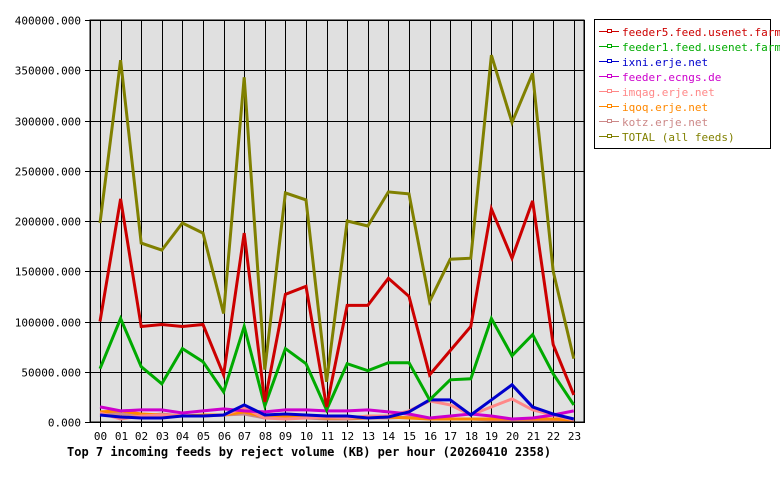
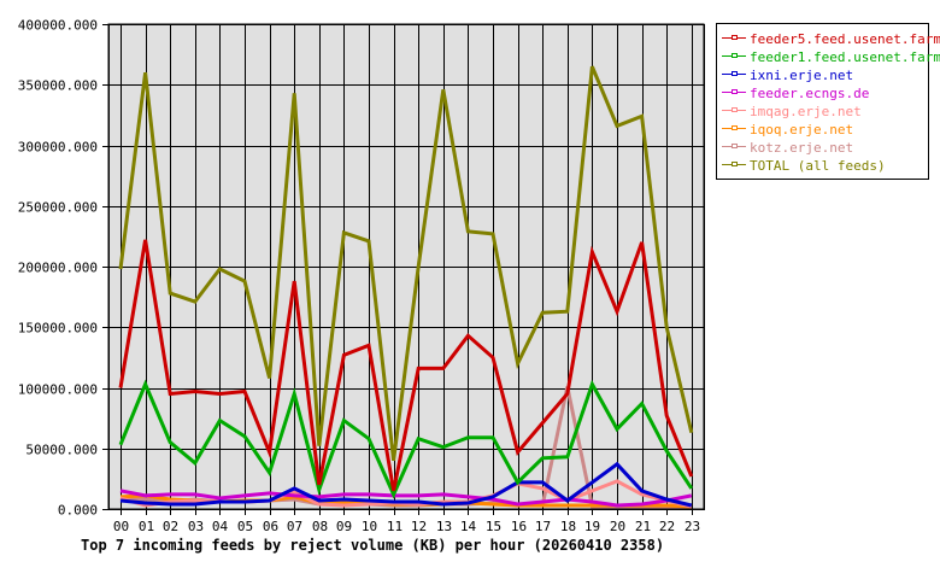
TOTAL (all feeds)/13: 195000 -> 346000
kotz.erje.net/18: 3000 -> 101000
TOTAL (all feeds)/20: 298000 -> 316000
TOTAL (all feeds)/21: 347000 -> 324000
